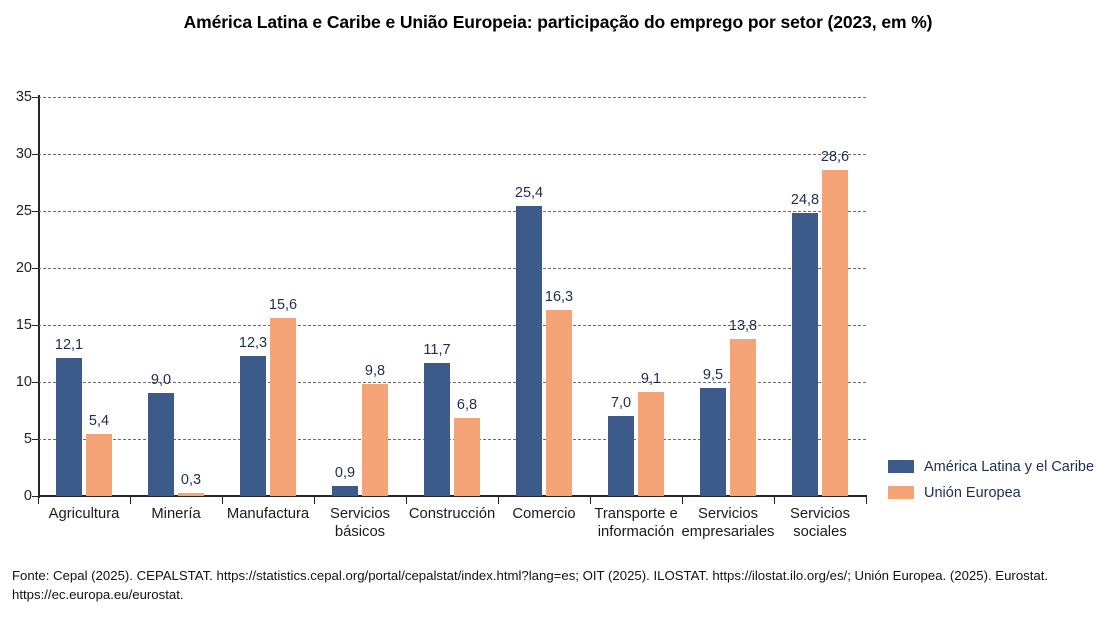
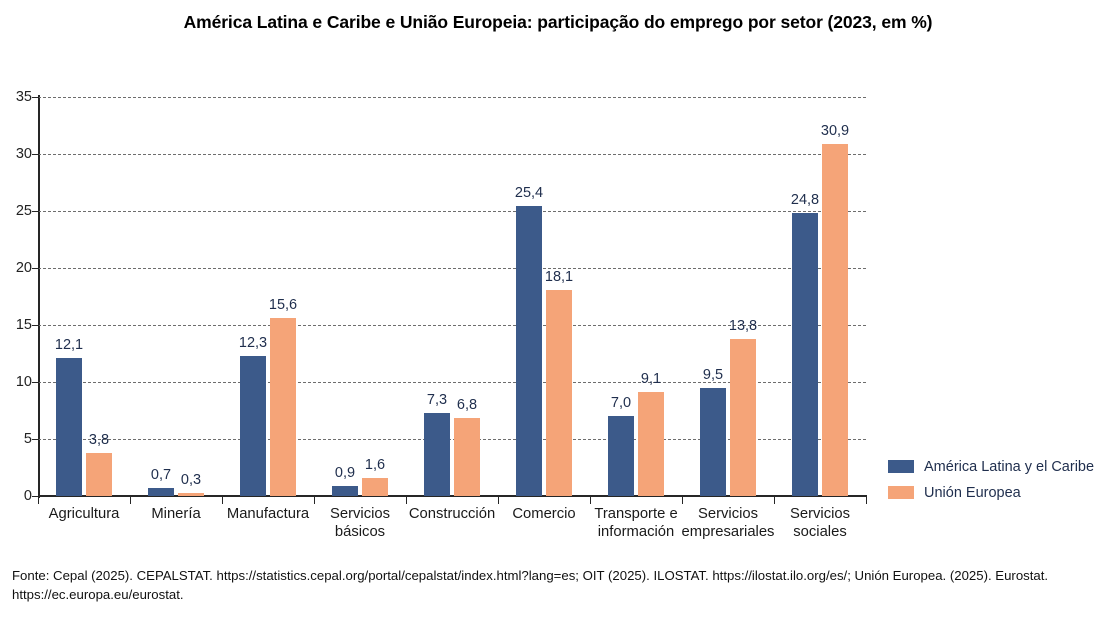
Unión Europea/Agricultura: 5,4 -> 3,8
América Latina y el Caribe/Minería: 9,0 -> 0,7
Unión Europea/Servicios básicos: 9,8 -> 1,6
América Latina y el Caribe/Construcción: 11,7 -> 7,3
Unión Europea/Comercio: 16,3 -> 18,1
Unión Europea/Servicios sociales: 28,6 -> 30,9
